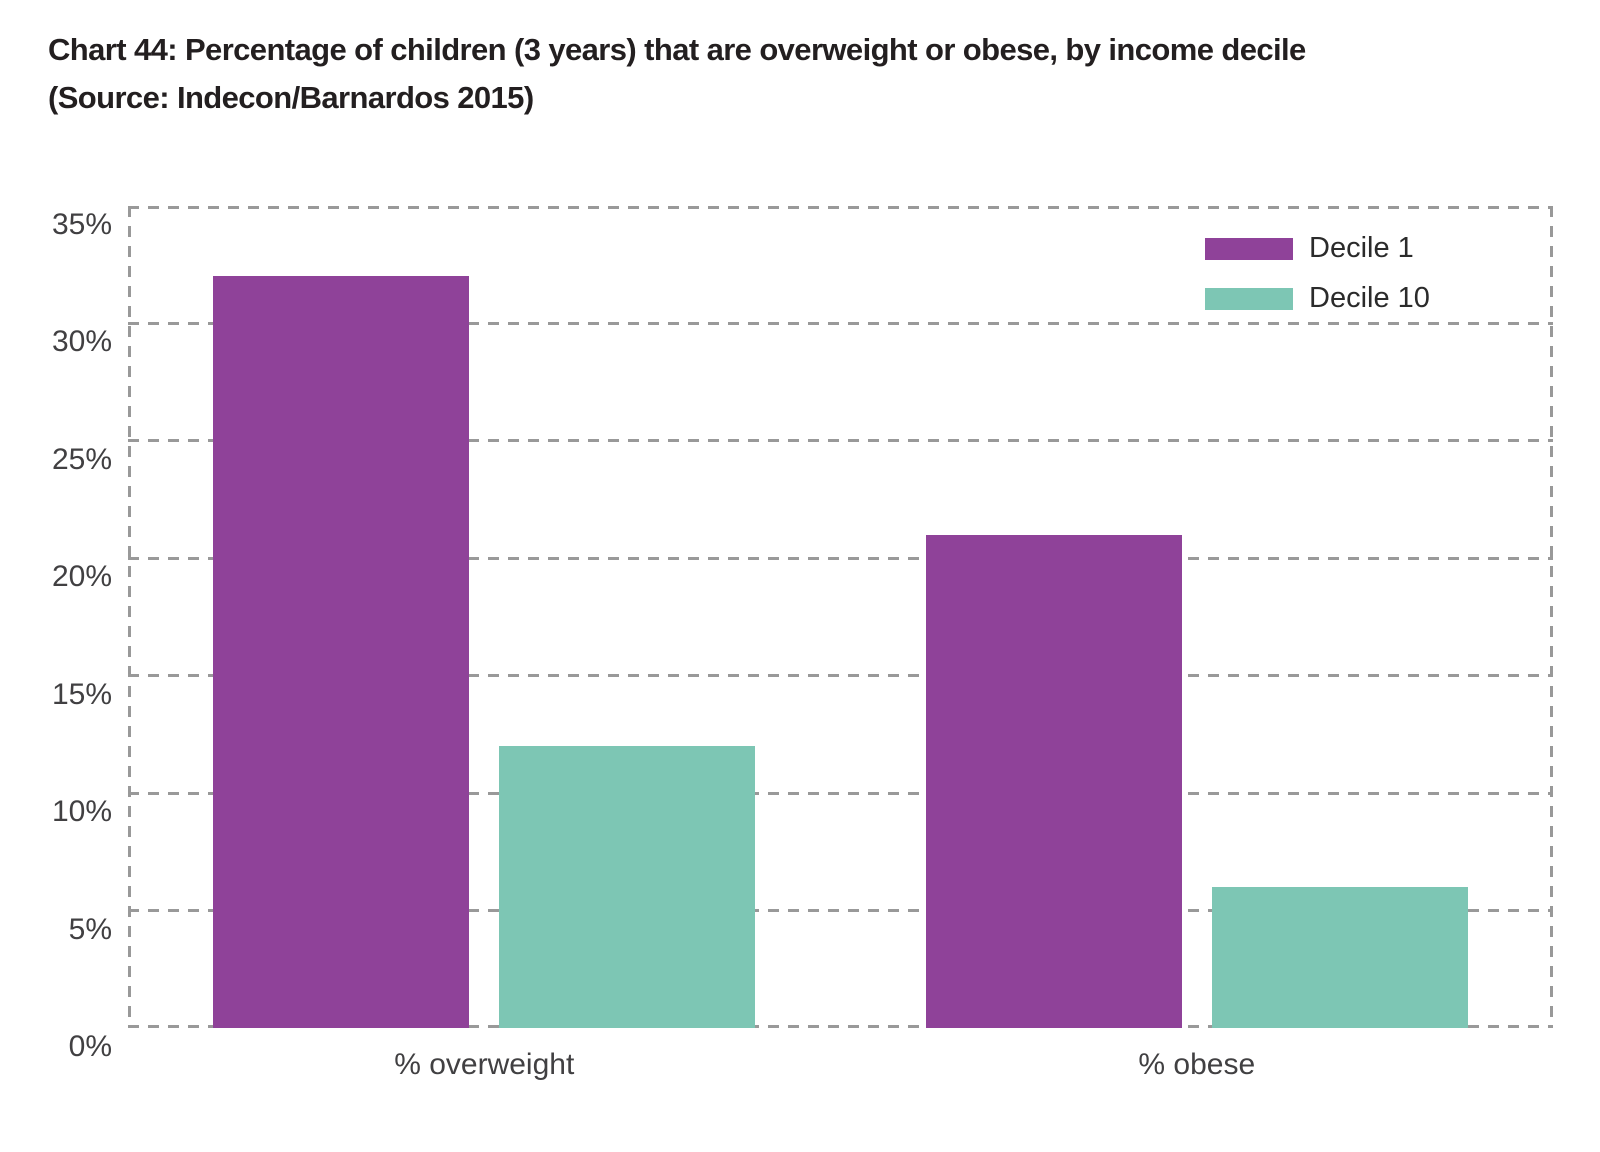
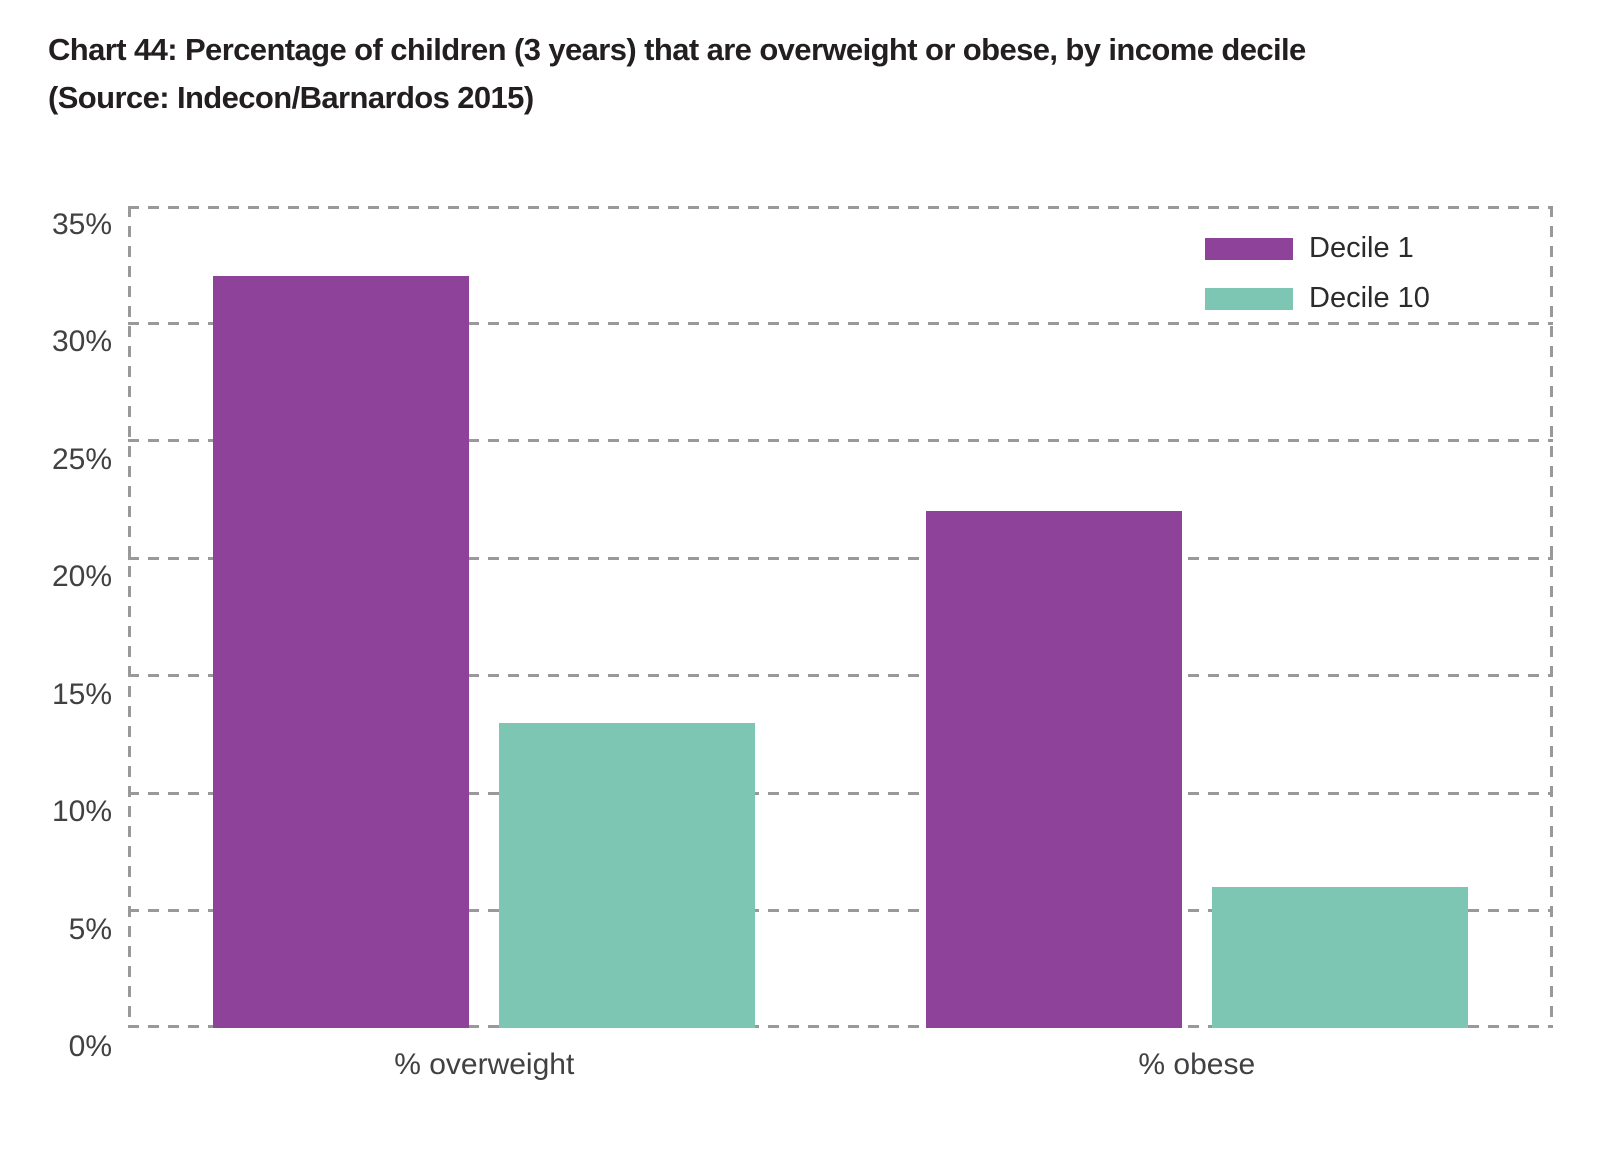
Decile 10/% overweight: 12% -> 13%
Decile 1/% obese: 21% -> 22%
